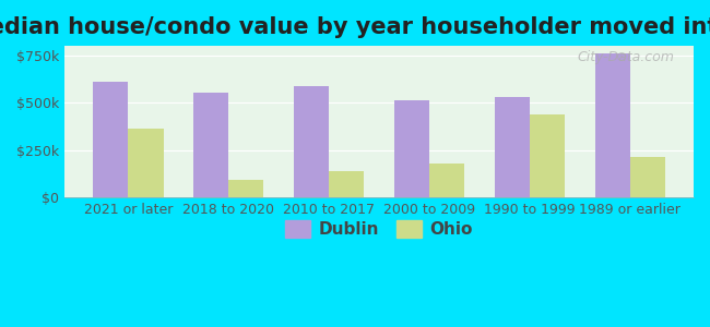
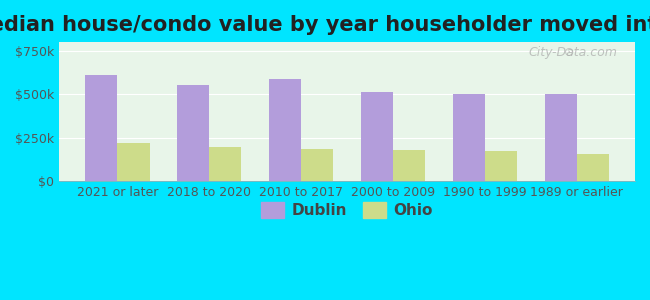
Ohio/2021 or later: $360k -> $220k
Ohio/2018 to 2020: $90k -> $200k
Ohio/2010 to 2017: $140k -> $180k
Dublin/1990 to 1999: $530k -> $500k
Ohio/1990 to 1999: $440k -> $170k
Dublin/1989 or earlier: $760k -> $500k
Ohio/1989 or earlier: $210k -> $160k
